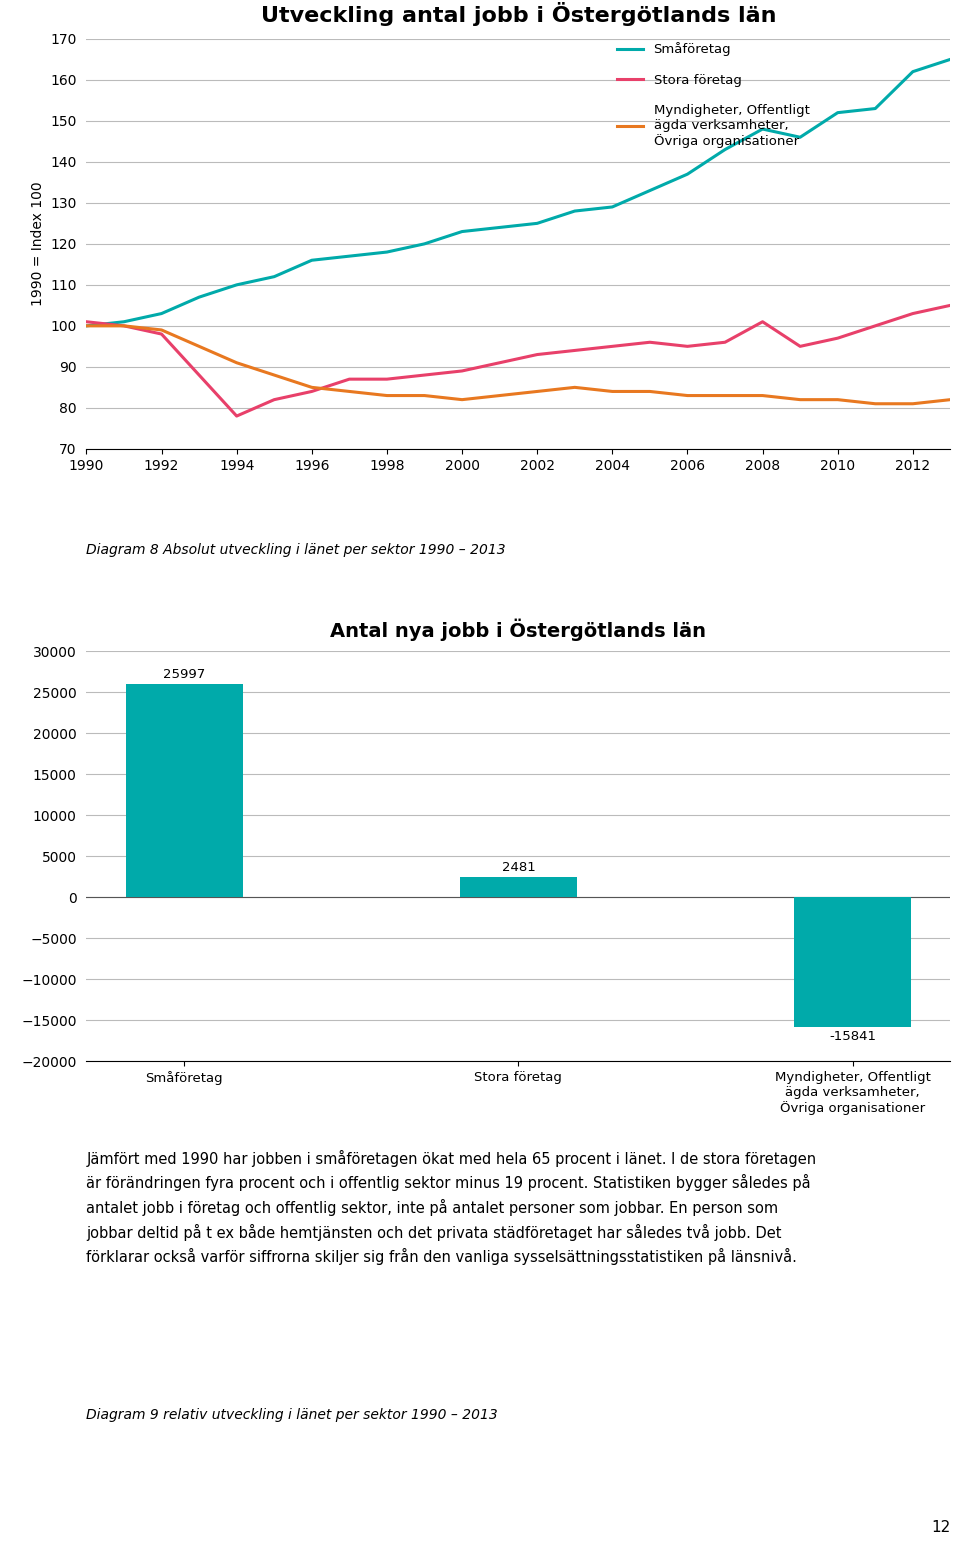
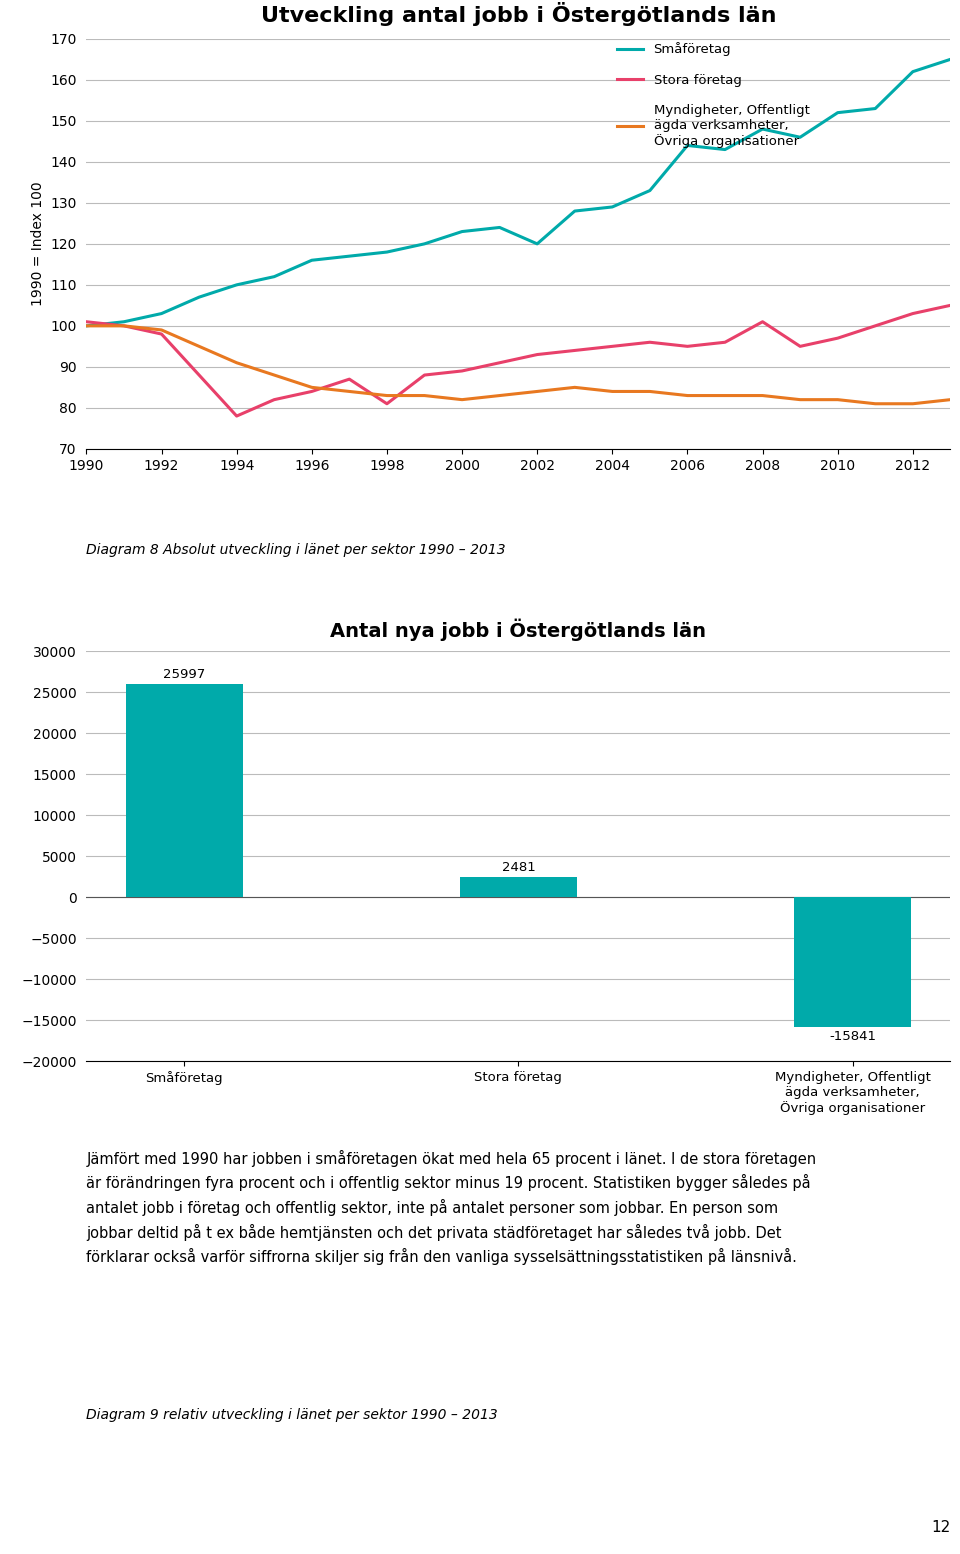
Utveckling antal jobb i Östergötlands län/Stora företag/1998: 87 -> 81
Utveckling antal jobb i Östergötlands län/Småföretag/2002: 125 -> 120
Utveckling antal jobb i Östergötlands län/Småföretag/2006: 137 -> 144
